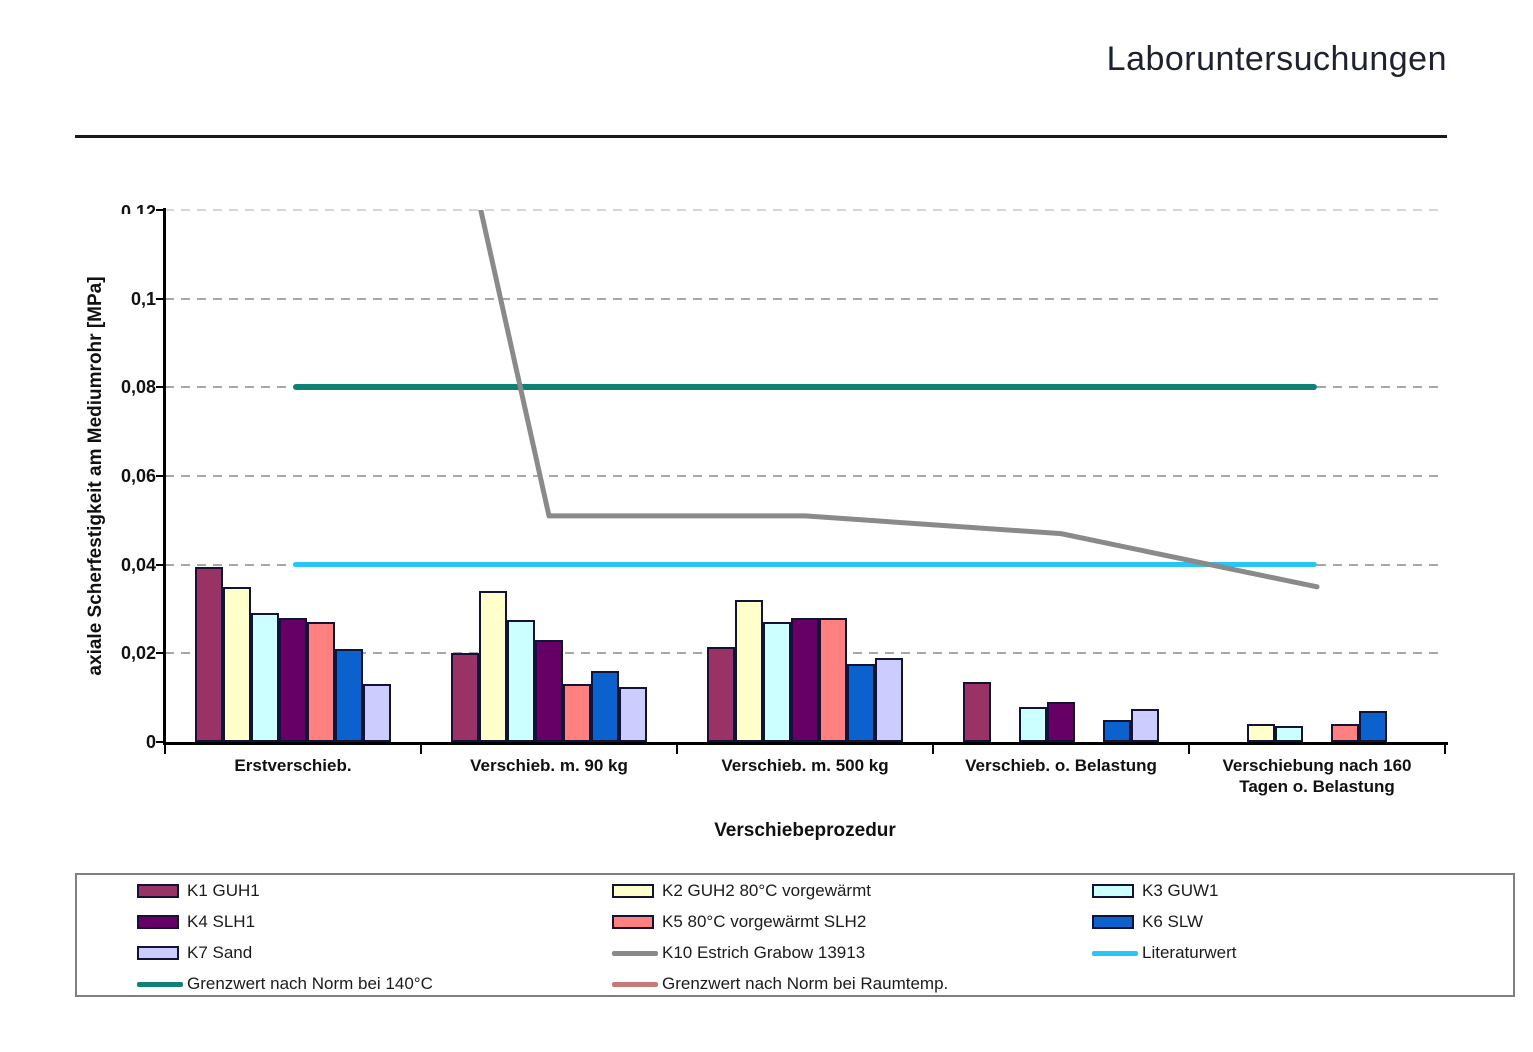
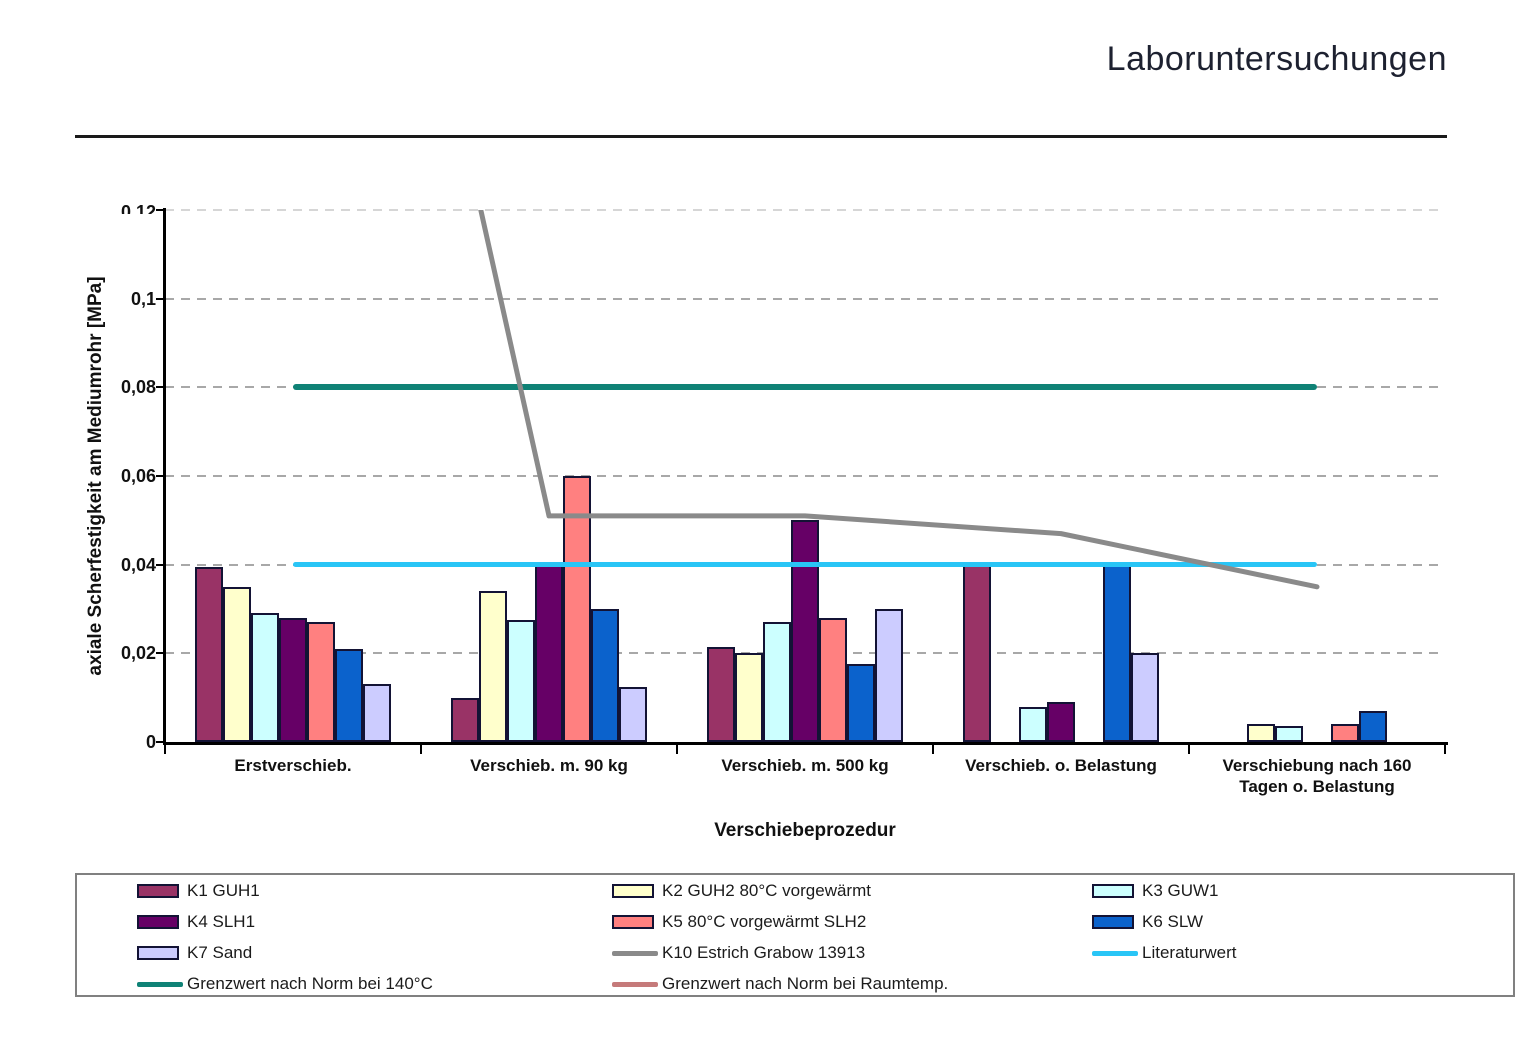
K1 GUH1/Verschieb. m. 90 kg: 0,02 -> 0,01
K4 SLH1/Verschieb. m. 90 kg: 0,02 -> 0,04
K5 80°C vorgewärmt SLH2/Verschieb. m. 90 kg: 0,01 -> 0,06
K6 SLW/Verschieb. m. 90 kg: 0,02 -> 0,03
K2 GUH2 80°C vorgewärmt/Verschieb. m. 500 kg: 0,03 -> 0,02
K4 SLH1/Verschieb. m. 500 kg: 0,03 -> 0,05
K7 Sand/Verschieb. m. 500 kg: 0,02 -> 0,03
K1 GUH1/Verschieb. o. Belastung: 0,01 -> 0,04
K6 SLW/Verschieb. o. Belastung: 0,01 -> 0,04
K7 Sand/Verschieb. o. Belastung: 0,01 -> 0,02
